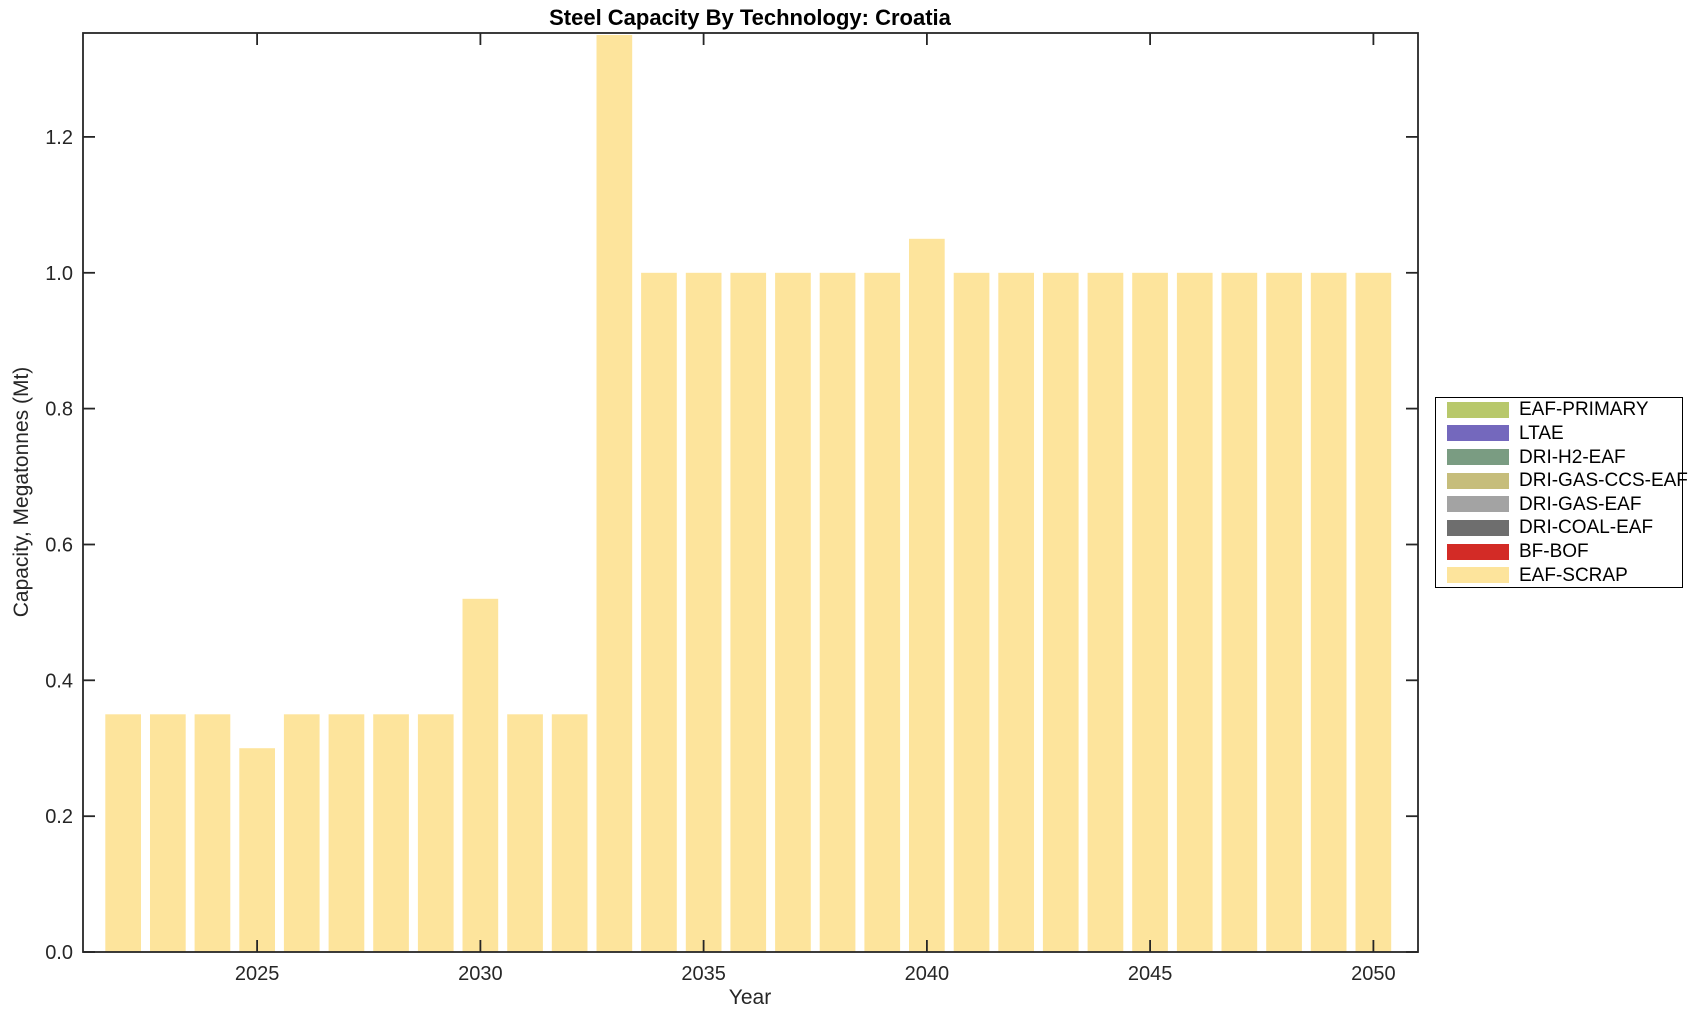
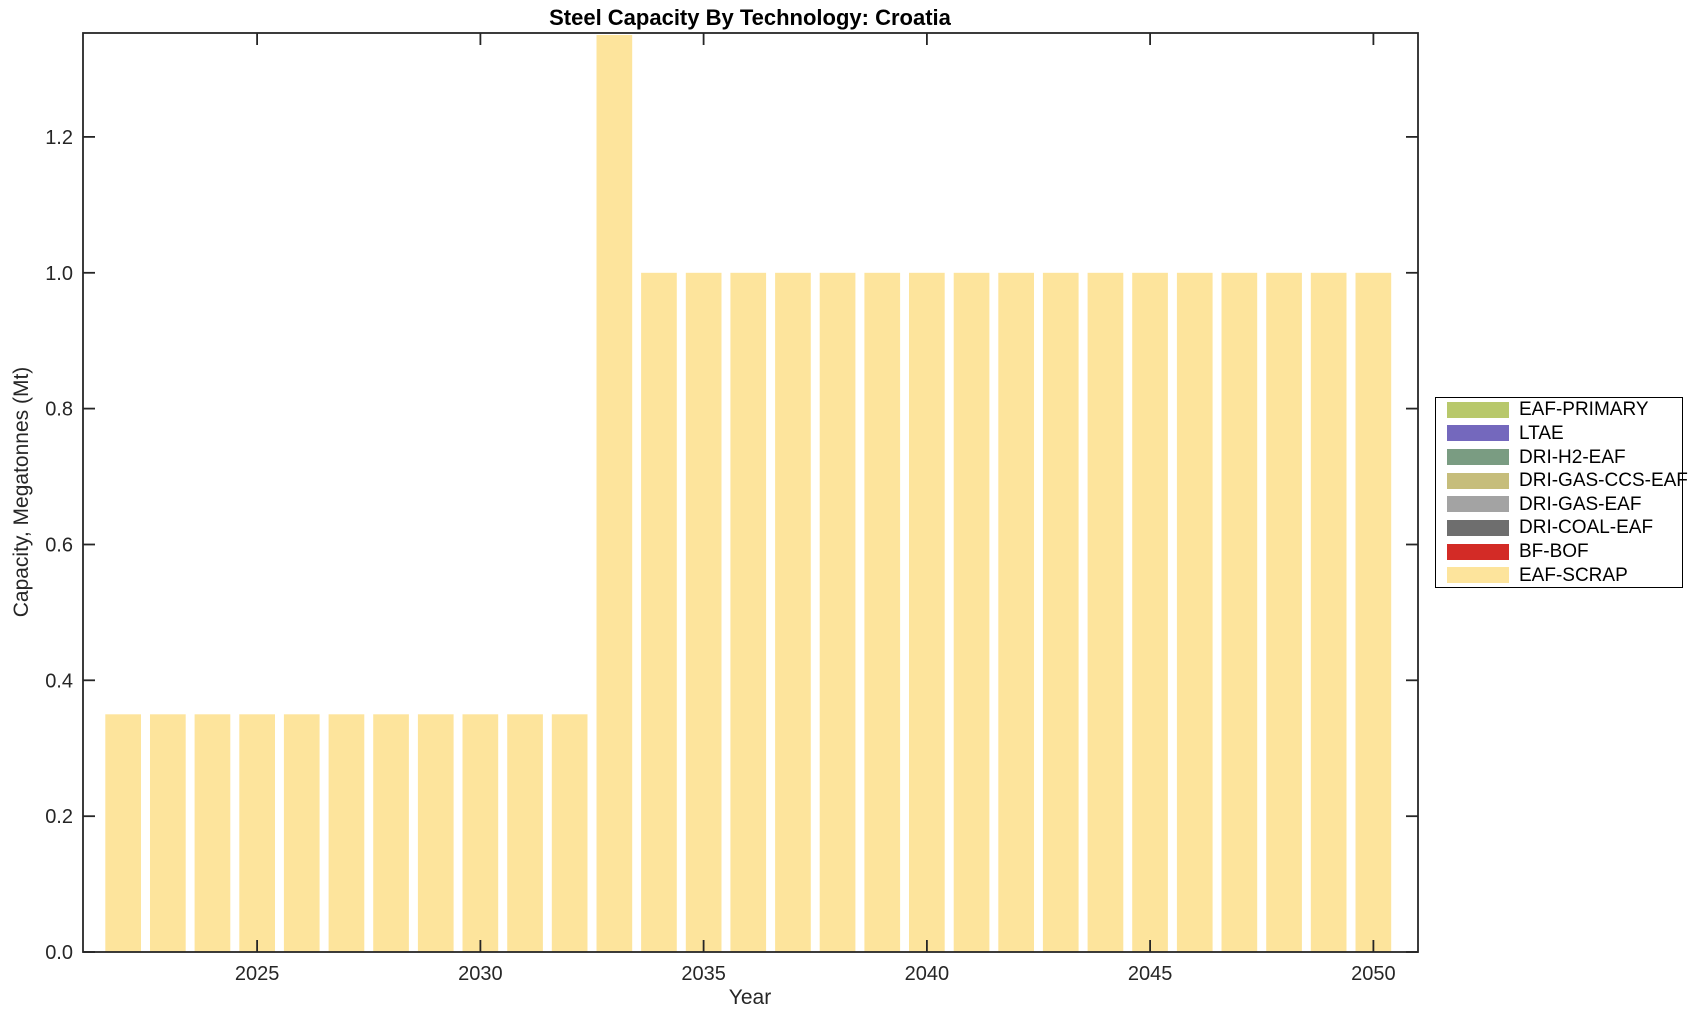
2025: 0.30 -> 0.35
2030: 0.52 -> 0.35
2040: 1.05 -> 1.00
